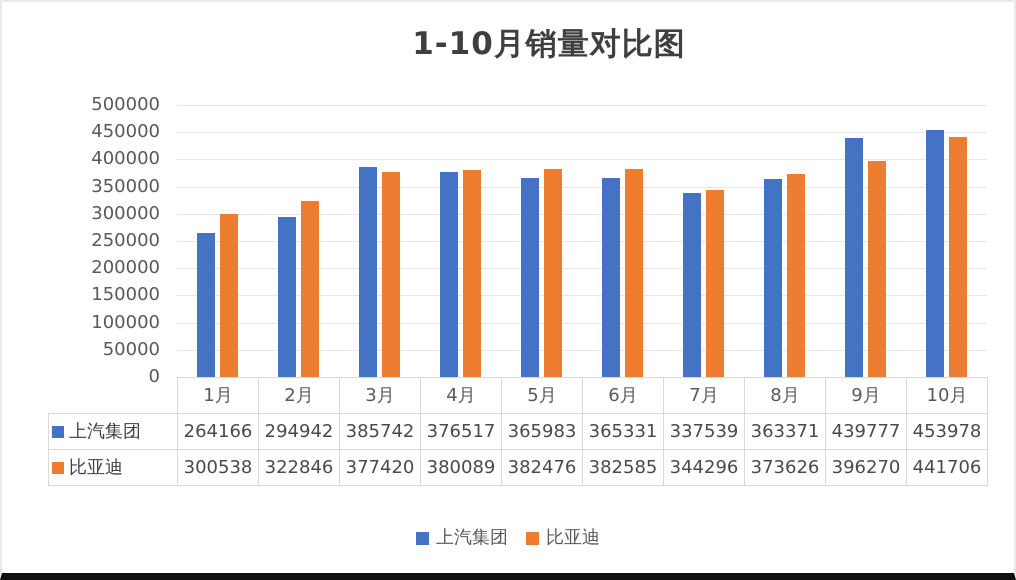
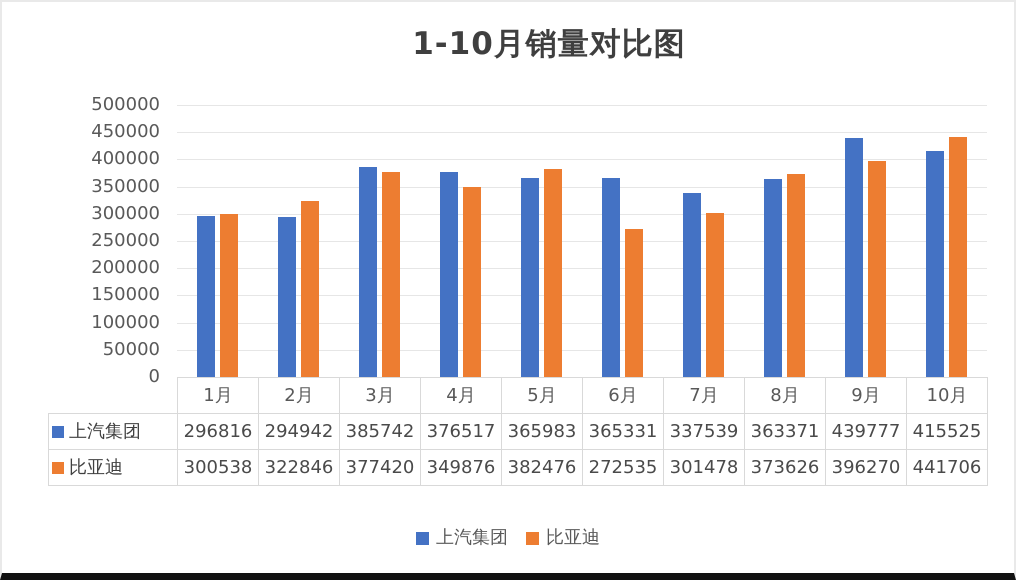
上汽集团/1月: 264166 -> 296816
比亚迪/4月: 380089 -> 349876
比亚迪/6月: 382585 -> 272535
比亚迪/7月: 344296 -> 301478
上汽集团/10月: 453978 -> 415525
